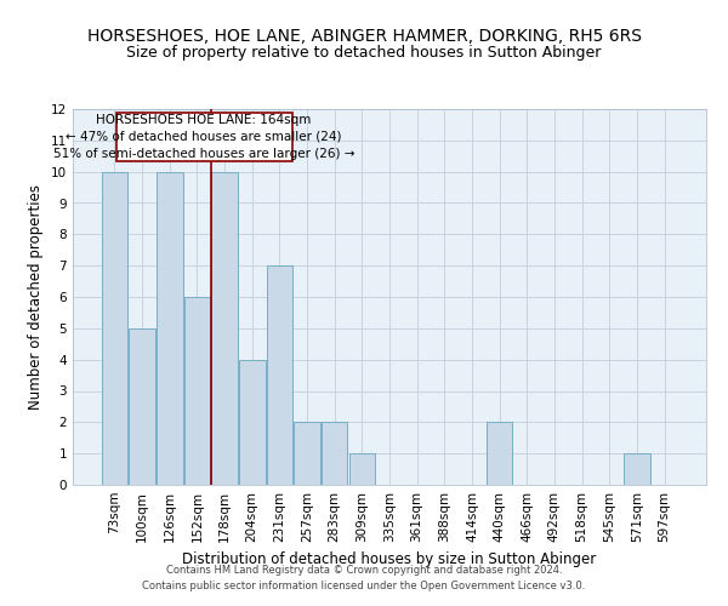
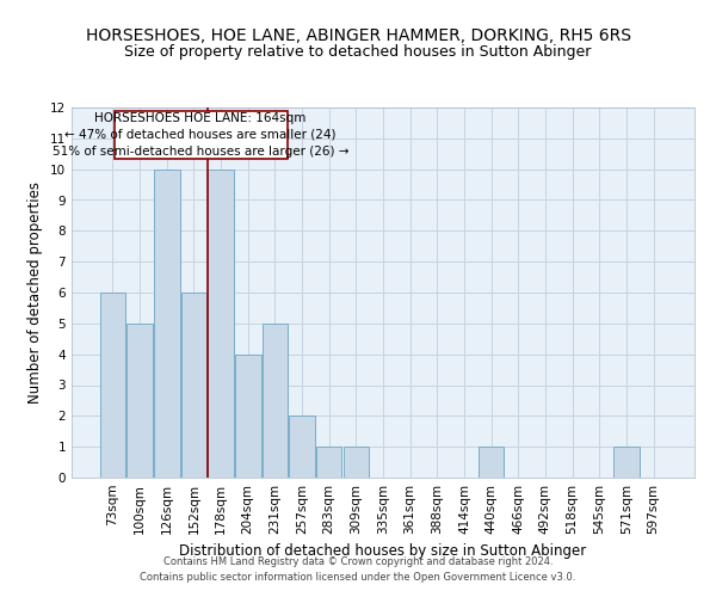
73sqm: 10 -> 6
231sqm: 7 -> 5
283sqm: 2 -> 1
440sqm: 2 -> 1
